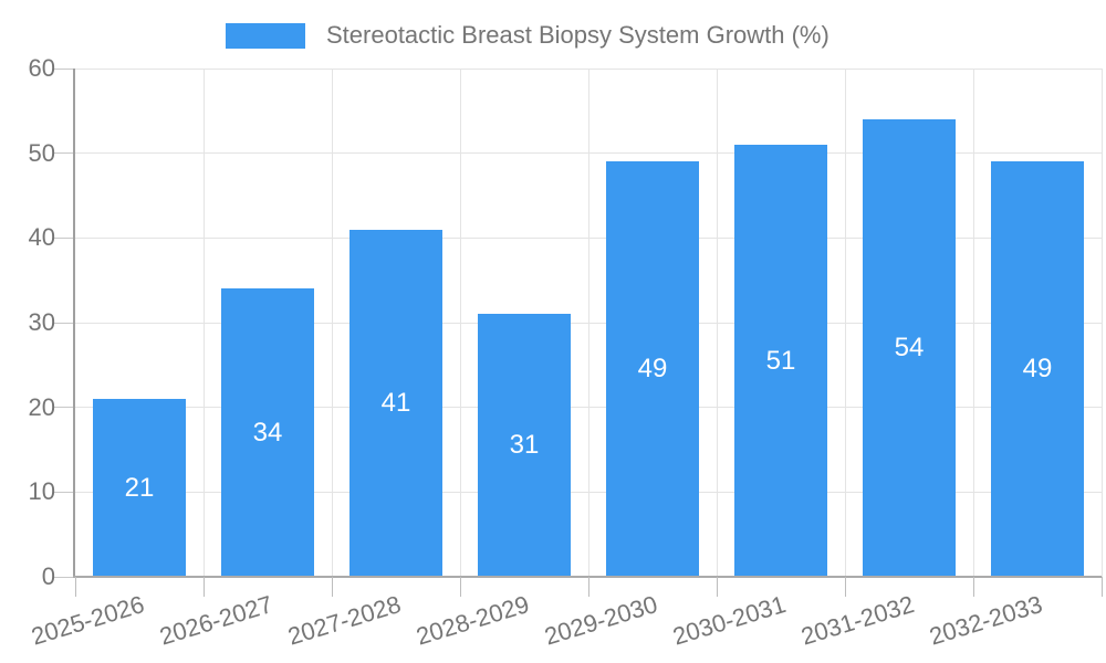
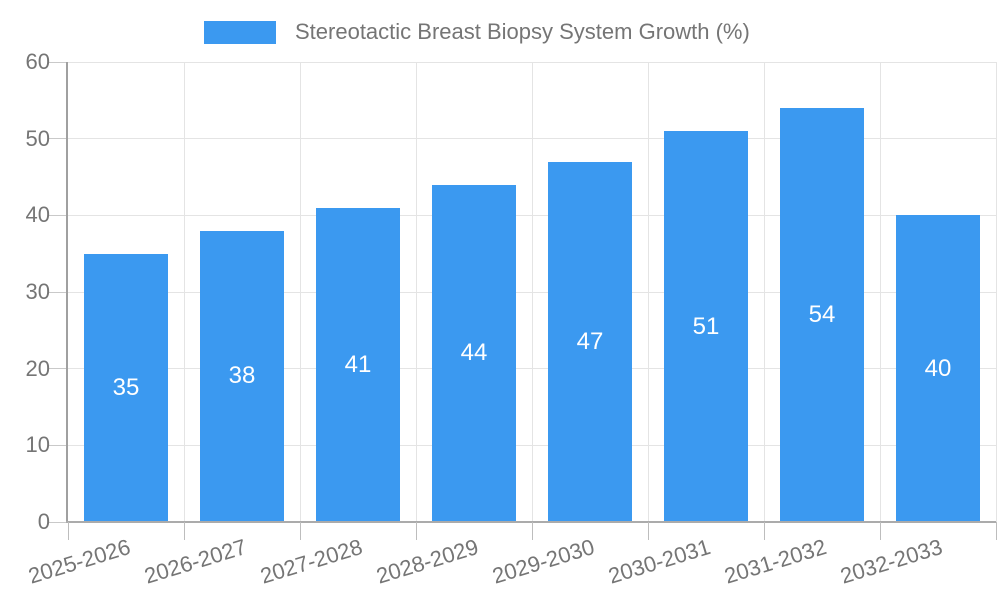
2025-2026: 21 -> 35
2026-2027: 34 -> 38
2028-2029: 31 -> 44
2029-2030: 49 -> 47
2032-2033: 49 -> 40
